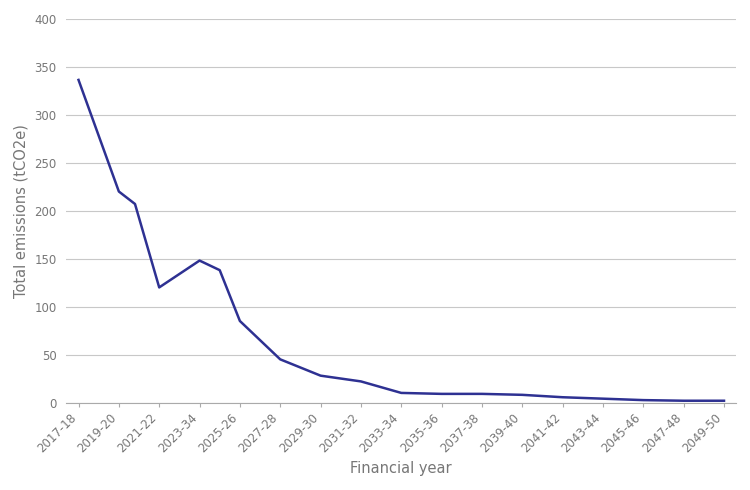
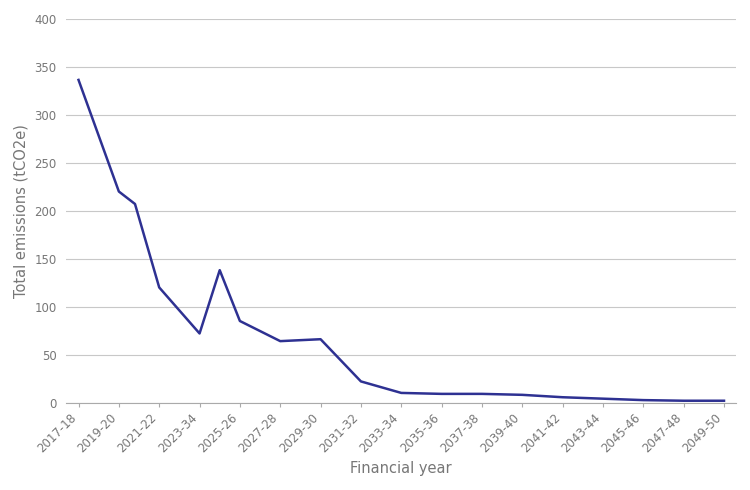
2023-34: 148 -> 72
2027-28: 45 -> 64
2029-30: 28 -> 66
